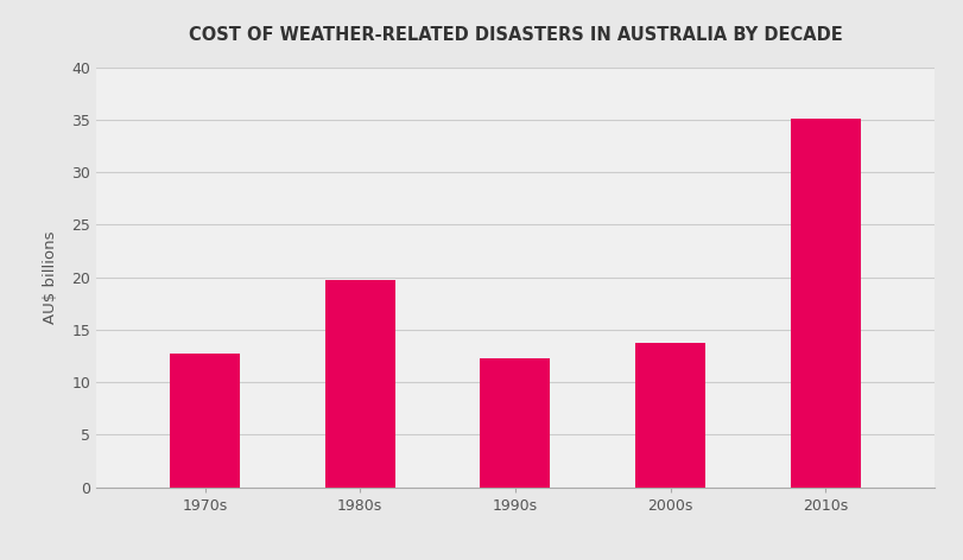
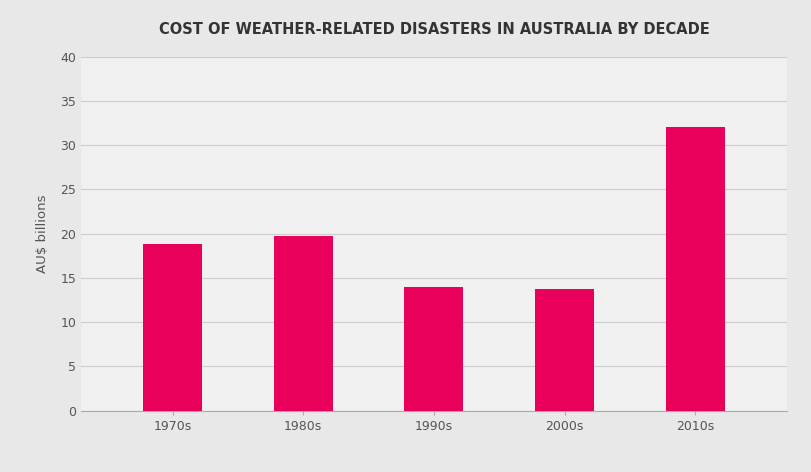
1970s: 12.7 -> 18.8
1990s: 12.3 -> 14.0
2010s: 35.1 -> 32.0
